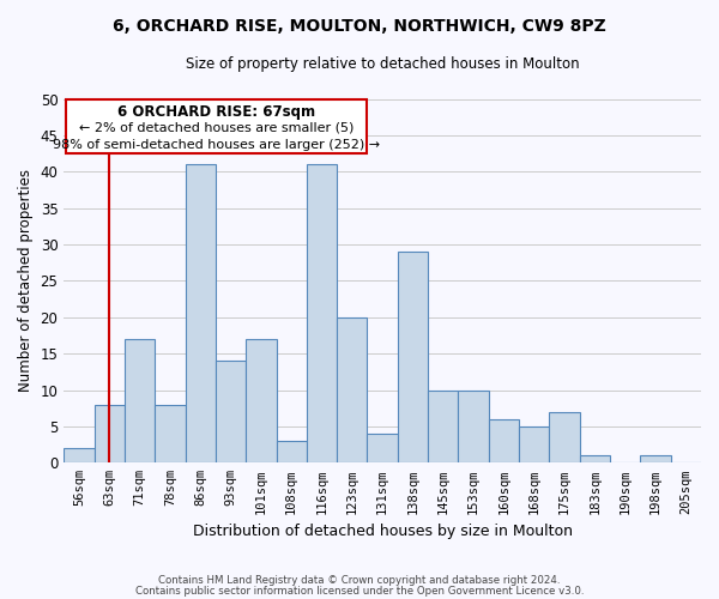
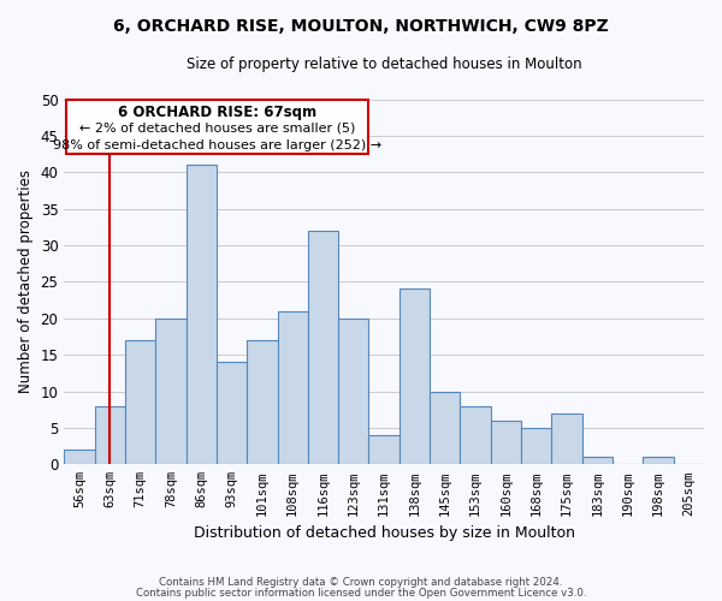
78sqm: 8 -> 20
108sqm: 3 -> 21
116sqm: 41 -> 32
138sqm: 29 -> 24
153sqm: 10 -> 8
